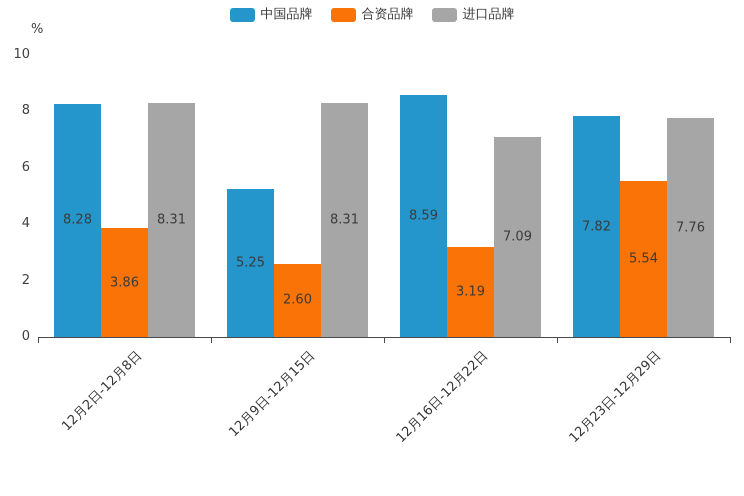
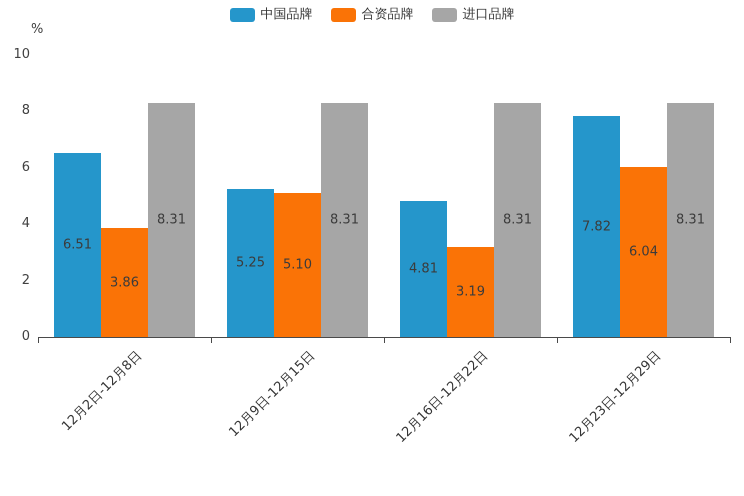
中国品牌/12月2日-12月8日: 8.28 -> 6.51
合资品牌/12月9日-12月15日: 2.60 -> 5.10
中国品牌/12月16日-12月22日: 8.59 -> 4.81
进口品牌/12月16日-12月22日: 7.09 -> 8.31
合资品牌/12月23日-12月29日: 5.54 -> 6.04
进口品牌/12月23日-12月29日: 7.76 -> 8.31
